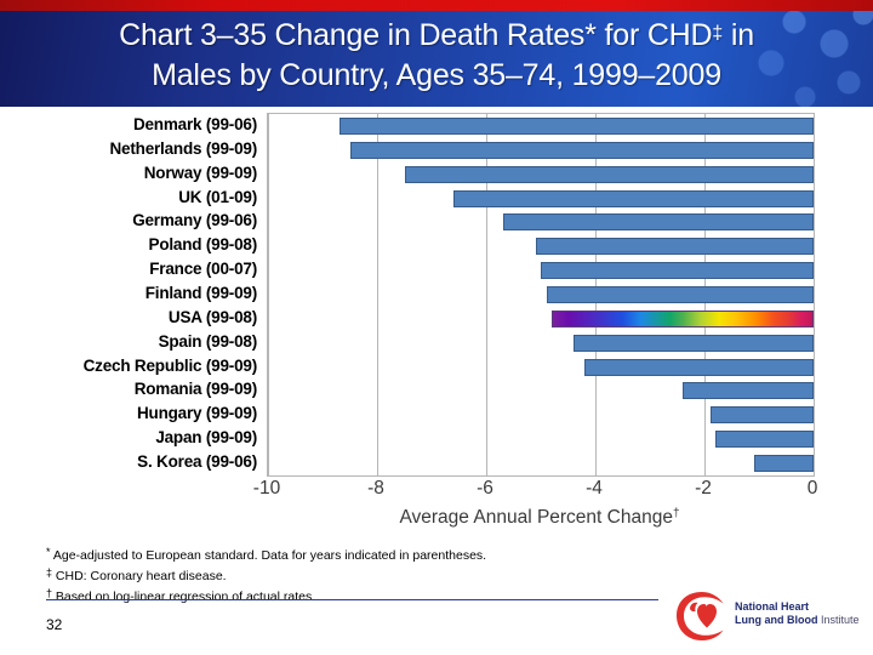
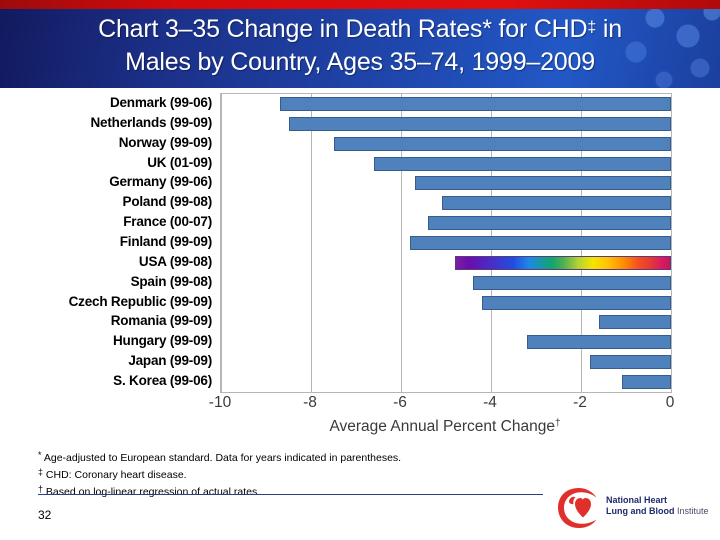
France (00-07): -5.0 -> -5.4
Finland (99-09): -4.9 -> -5.8
Romania (99-09): -2.4 -> -1.6
Hungary (99-09): -1.9 -> -3.2
